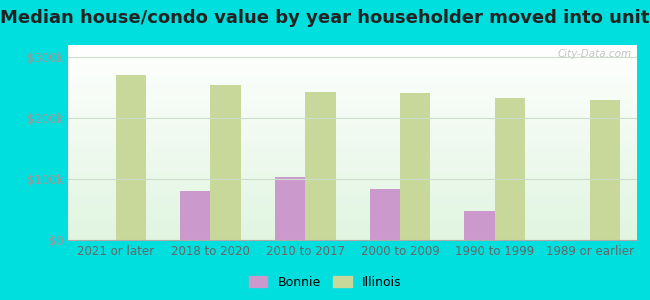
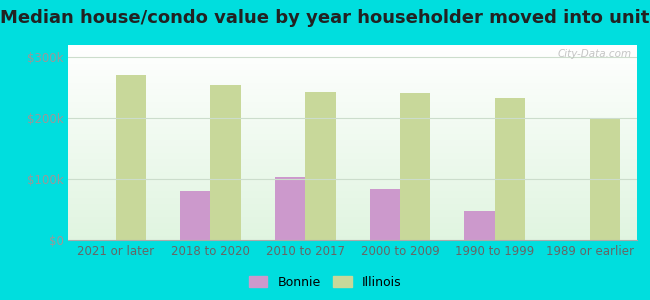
Illinois/1989 or earlier: $230k -> $200k
